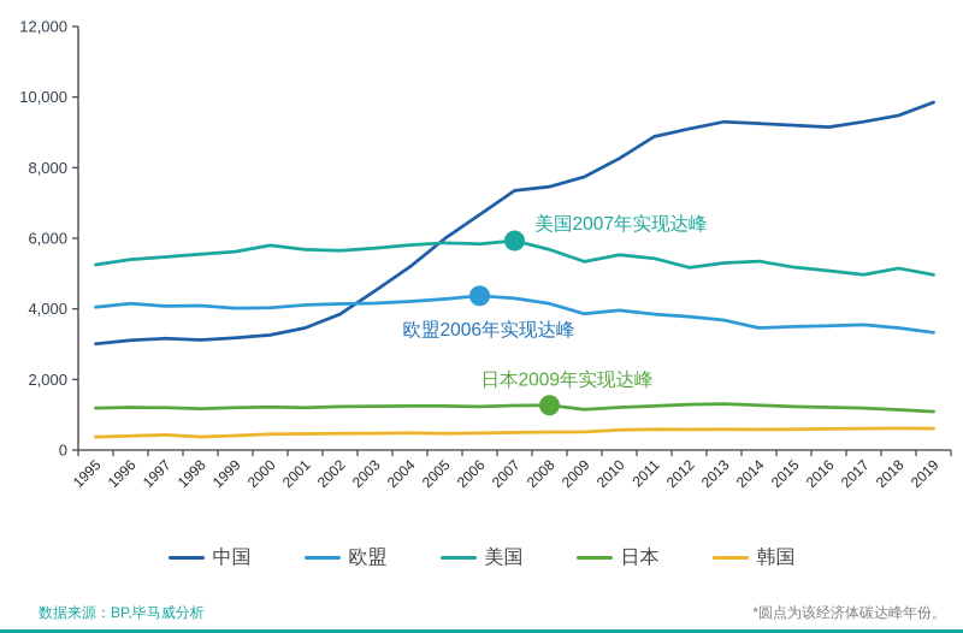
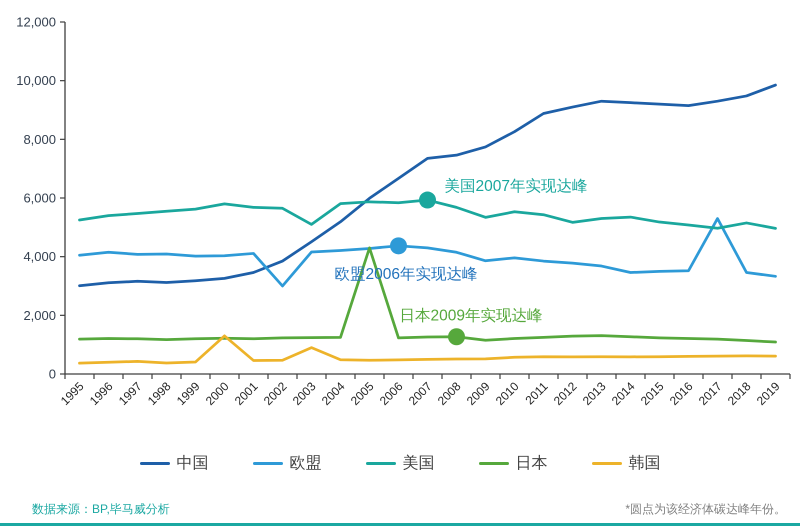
韩国/2000: 400 -> 1300
欧盟/2002: 4100 -> 3000
美国/2003: 5700 -> 5100
韩国/2003: 500 -> 900
日本/2005: 1200 -> 4300
欧盟/2017: 3600 -> 5300
